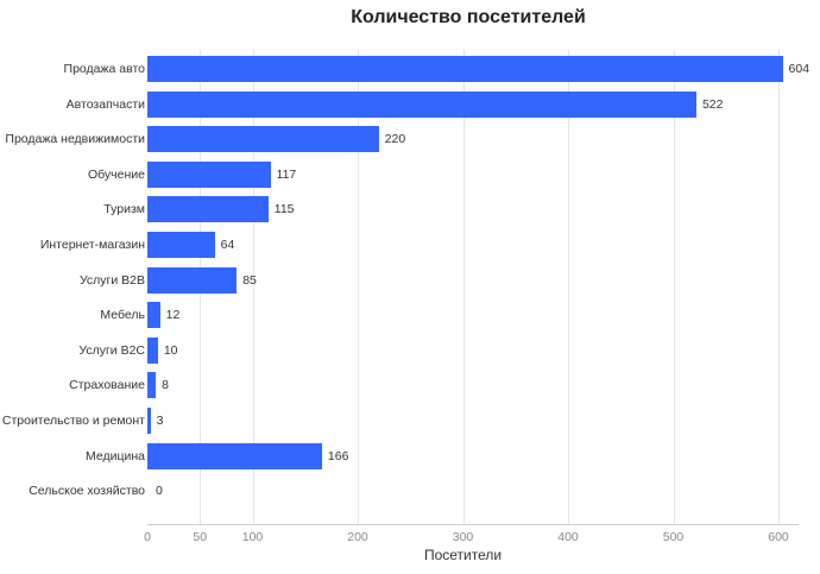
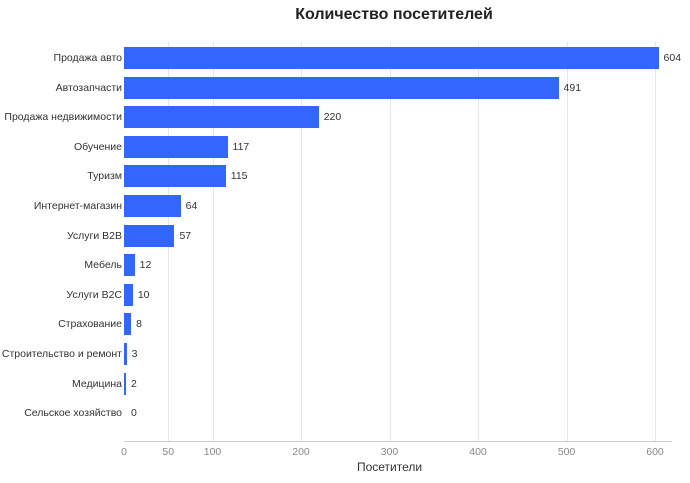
Автозапчасти: 522 -> 491
Услуги B2B: 85 -> 57
Медицина: 166 -> 2
